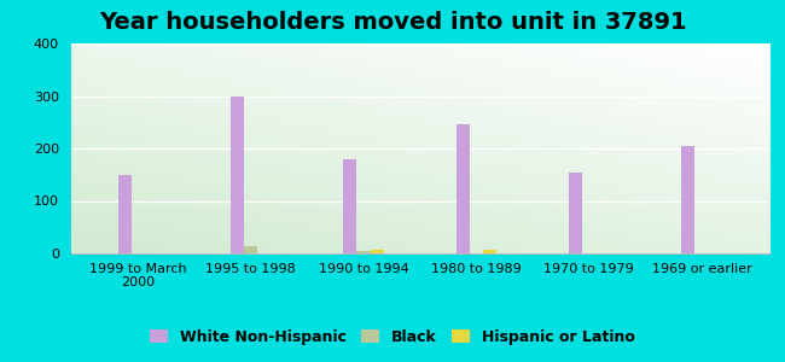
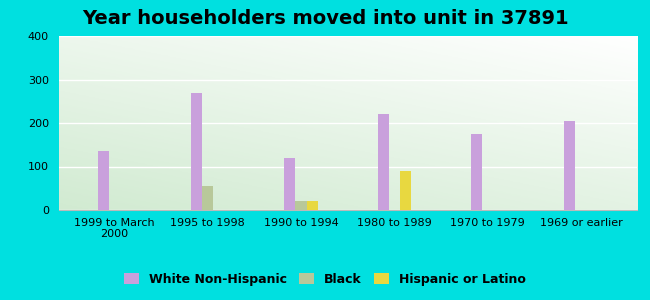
White Non-Hispanic/1999 to March 2000: 150 -> 135
White Non-Hispanic/1995 to 1998: 300 -> 270
Black/1995 to 1998: 13 -> 55
White Non-Hispanic/1990 to 1994: 180 -> 120
Black/1990 to 1994: 5 -> 20
Hispanic or Latino/1990 to 1994: 8 -> 20
White Non-Hispanic/1980 to 1989: 245 -> 220
Hispanic or Latino/1980 to 1989: 7 -> 90
White Non-Hispanic/1970 to 1979: 155 -> 175
